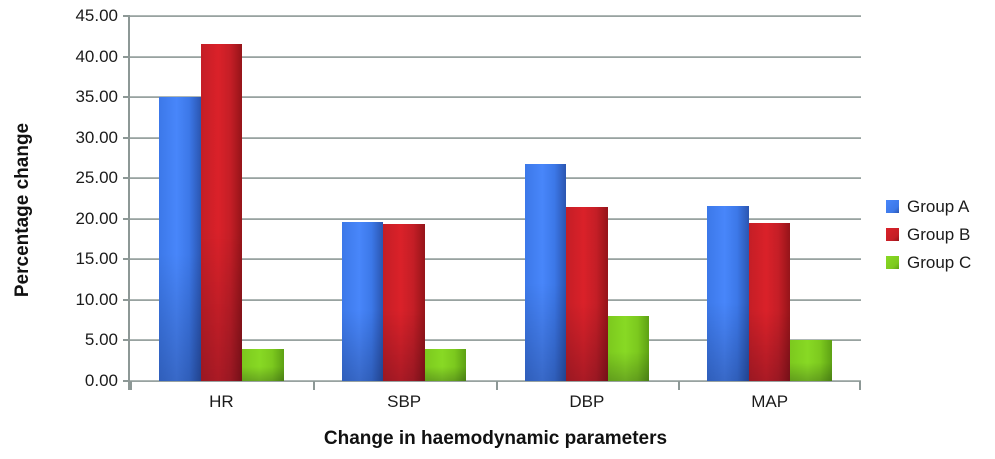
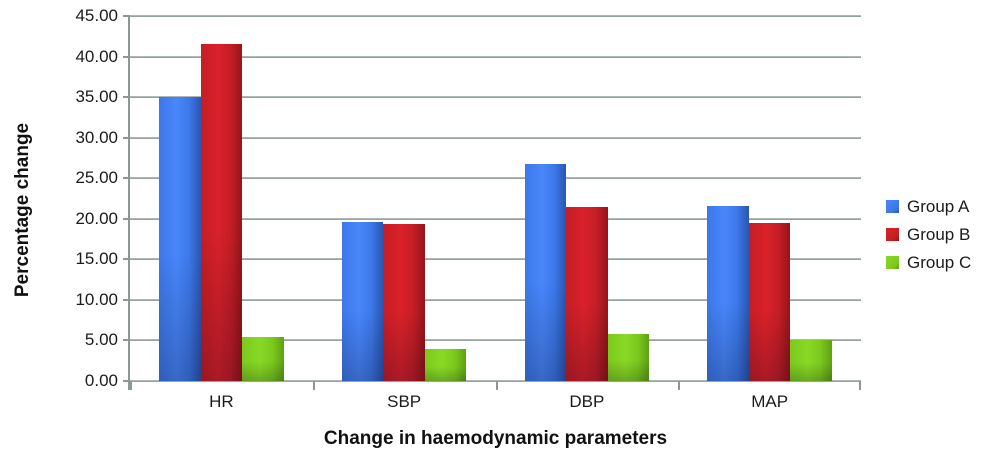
Group C/HR: 4 -> 5
Group C/DBP: 8 -> 6
